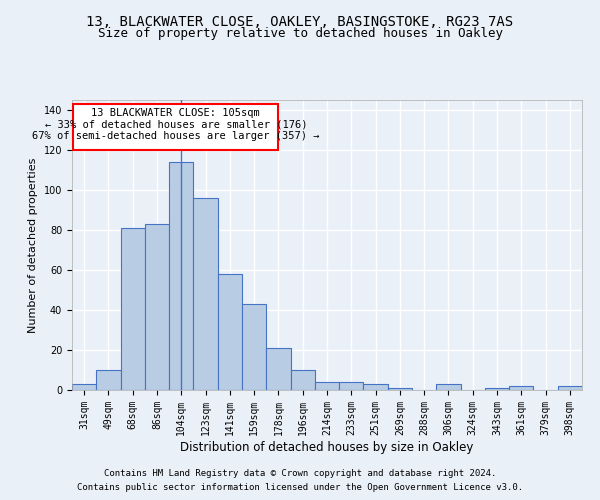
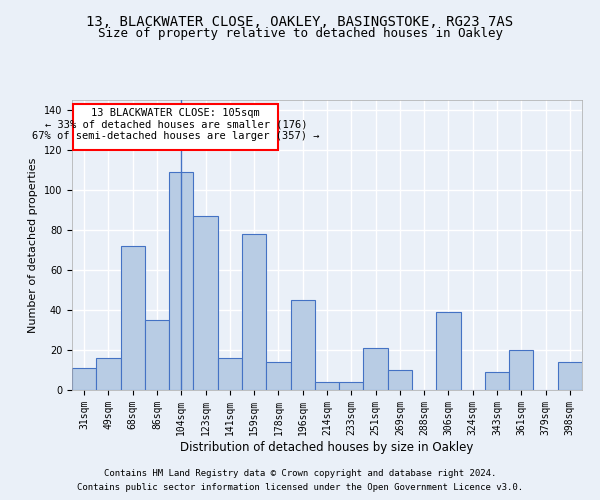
31sqm: 3 -> 11
49sqm: 10 -> 16
68sqm: 81 -> 72
86sqm: 83 -> 35
104sqm: 114 -> 109
123sqm: 96 -> 87
141sqm: 58 -> 16
159sqm: 43 -> 78
178sqm: 21 -> 14
196sqm: 10 -> 45
251sqm: 3 -> 21
269sqm: 1 -> 10
306sqm: 3 -> 39
343sqm: 1 -> 9
361sqm: 2 -> 20
398sqm: 2 -> 14
